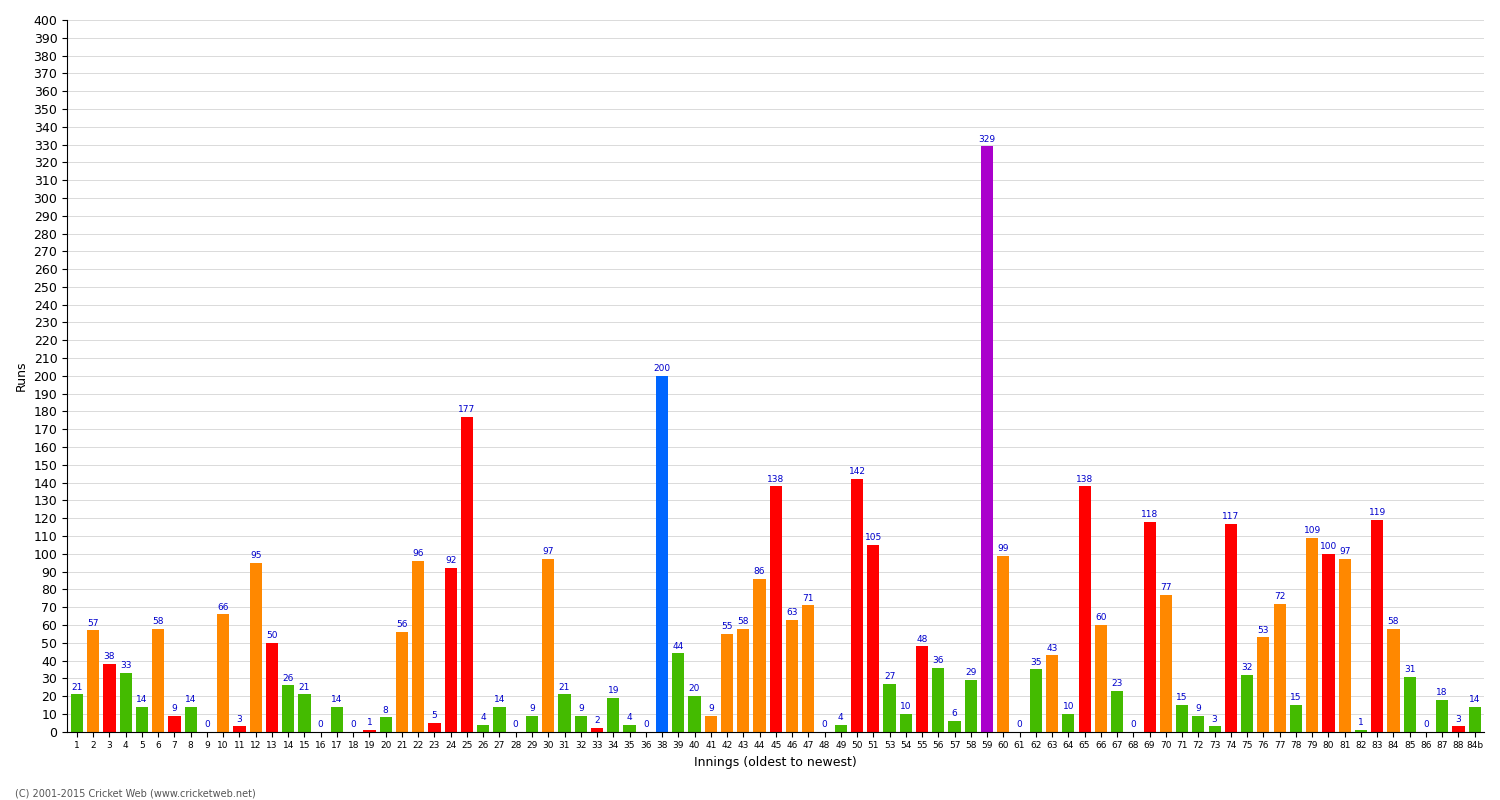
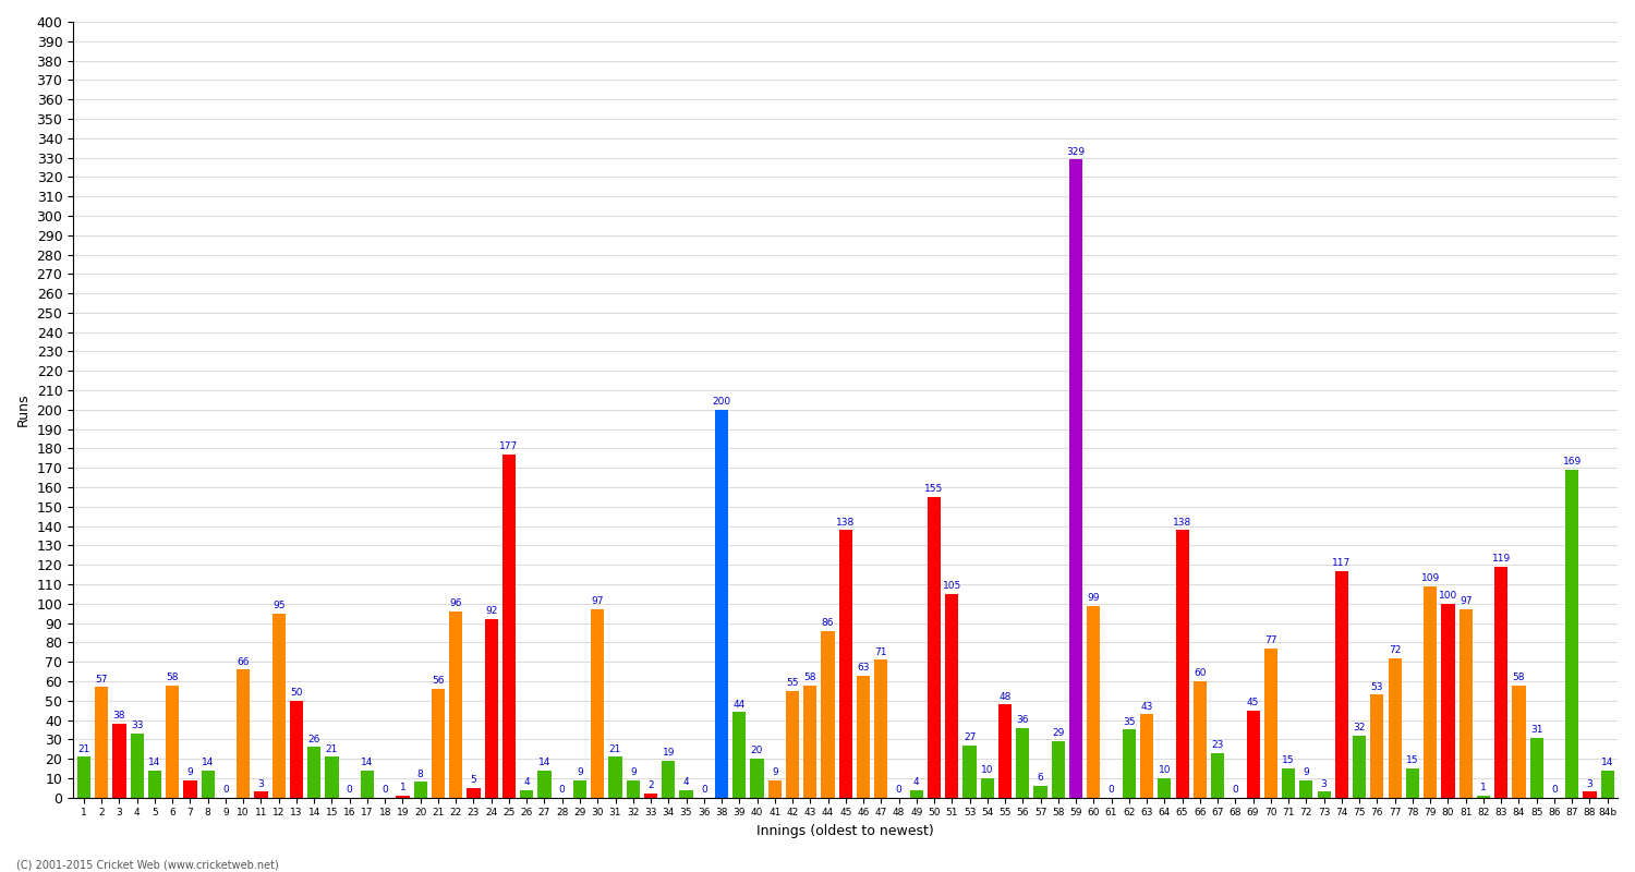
50: 142 -> 155
69: 118 -> 45
87: 18 -> 169
